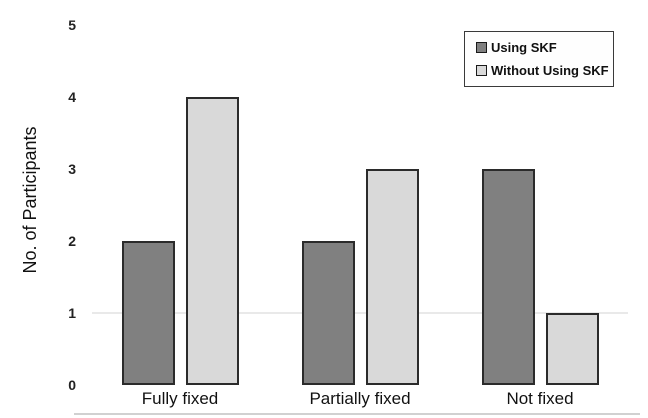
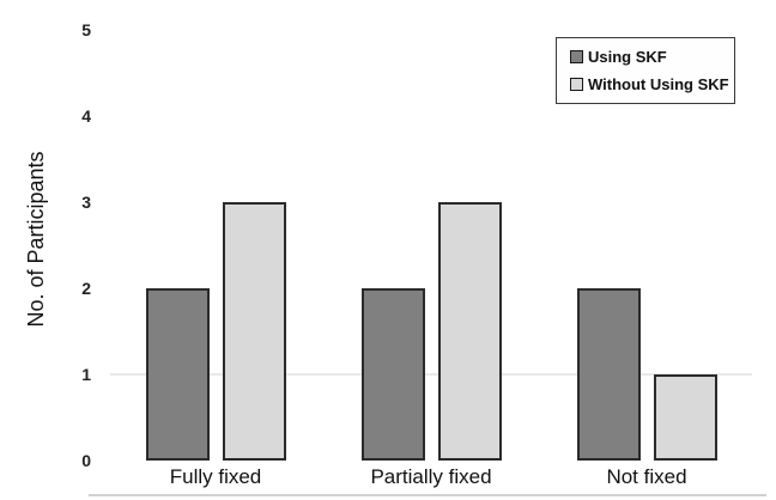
Without Using SKF/Fully fixed: 4 -> 3
Using SKF/Not fixed: 3 -> 2
